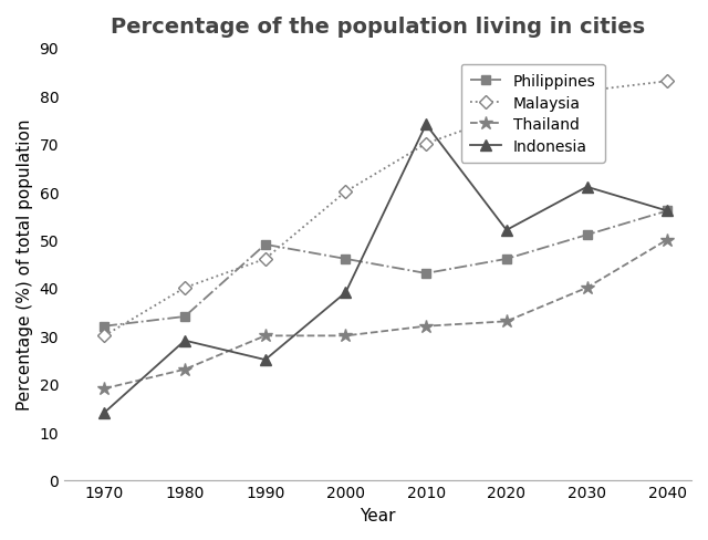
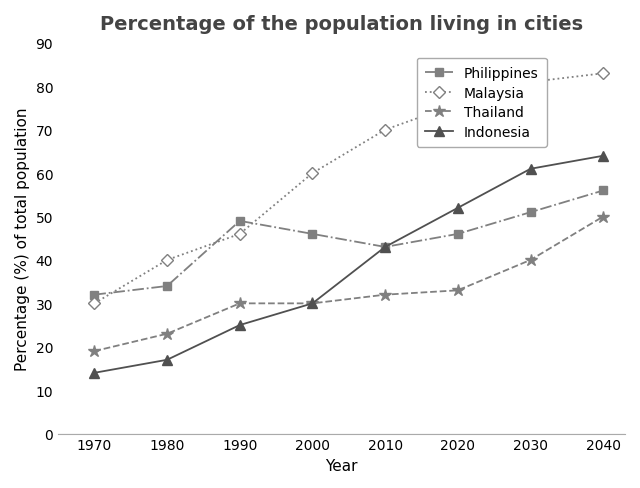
Indonesia/1980: 29 -> 17
Indonesia/2000: 39 -> 30
Indonesia/2010: 74 -> 43
Indonesia/2040: 56 -> 64
